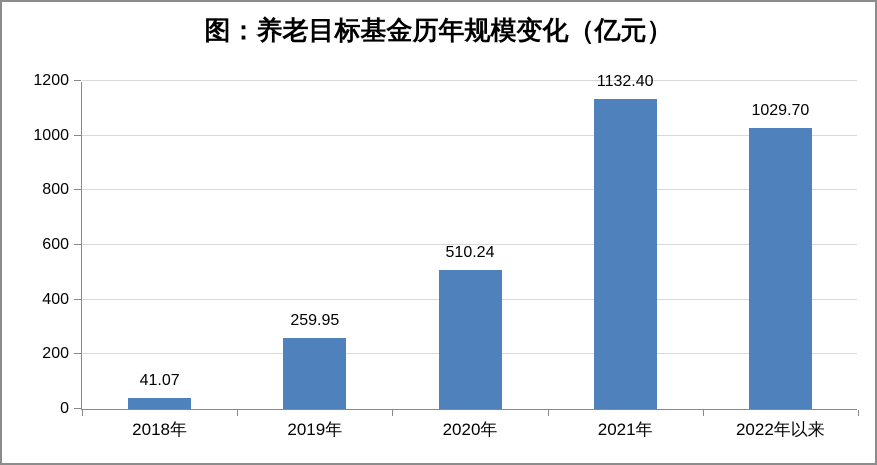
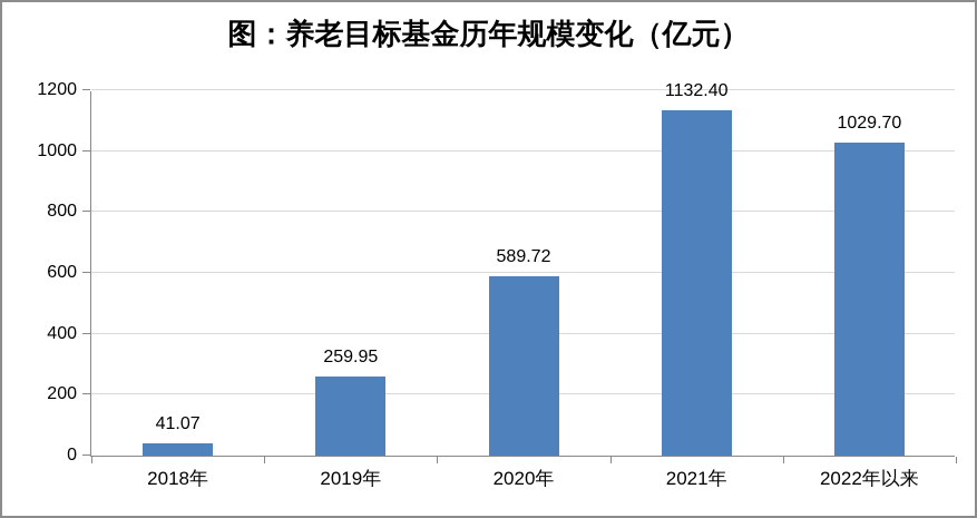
2020年: 510.24 -> 589.72
